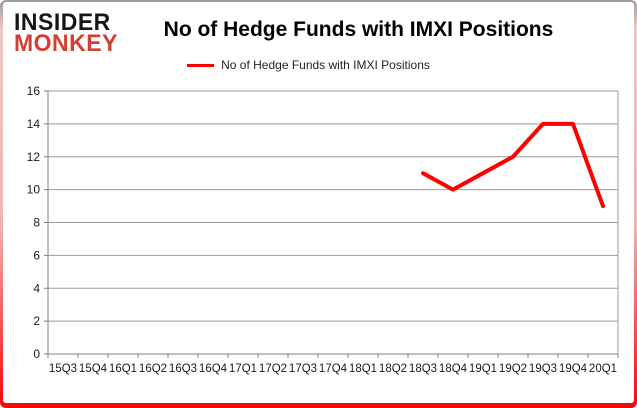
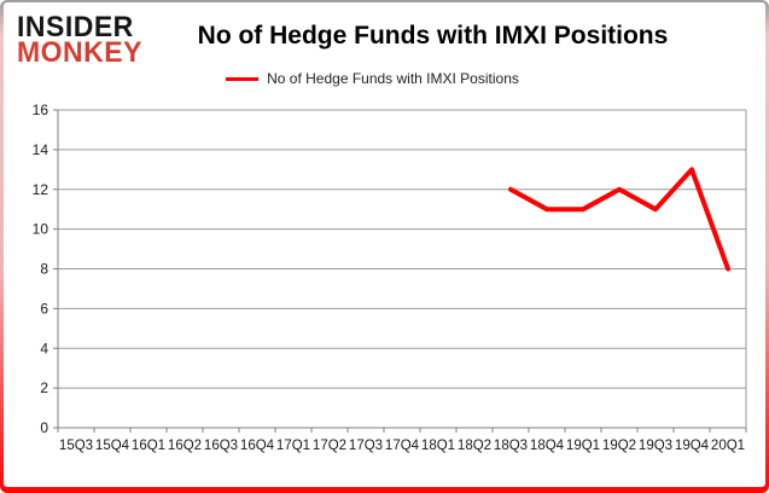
18Q3: 11 -> 12
18Q4: 10 -> 11
19Q3: 14 -> 11
19Q4: 14 -> 13
20Q1: 9 -> 8
